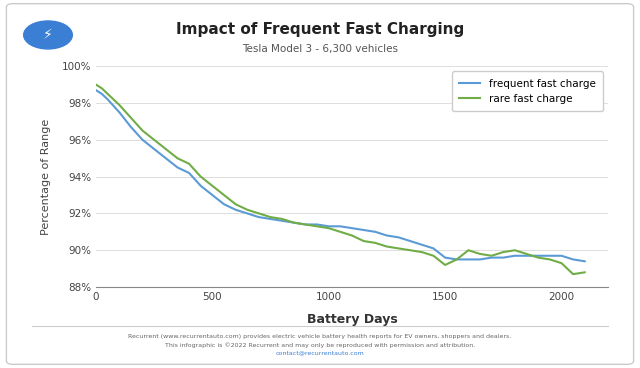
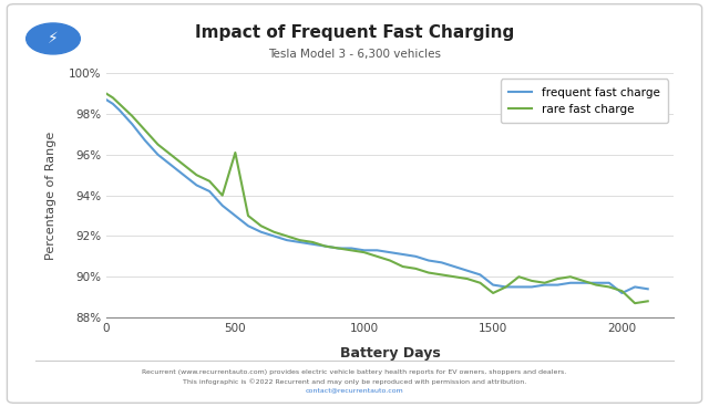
rare fast charge/500: 93.5% -> 96.1%
frequent fast charge/2000: 89.7% -> 89.2%
